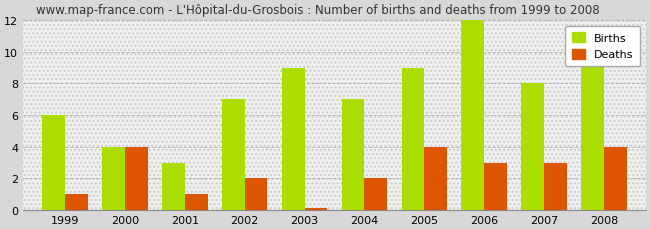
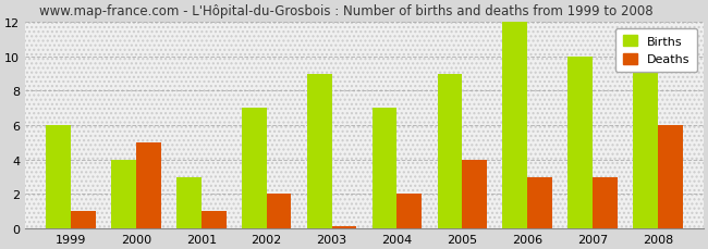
Deaths/2000: 4.0 -> 5.0
Births/2007: 8 -> 10
Deaths/2008: 4.0 -> 6.0
